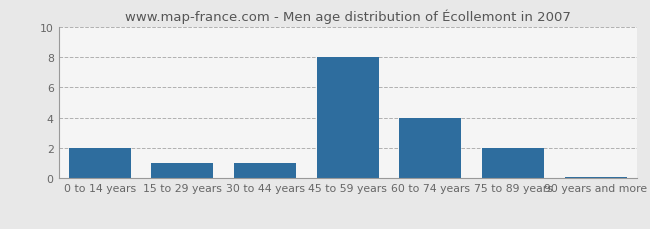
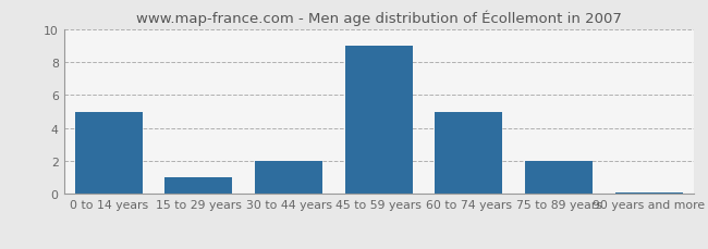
0 to 14 years: 2.0 -> 5.0
30 to 44 years: 1.0 -> 2.0
45 to 59 years: 8.0 -> 9.0
60 to 74 years: 4.0 -> 5.0
